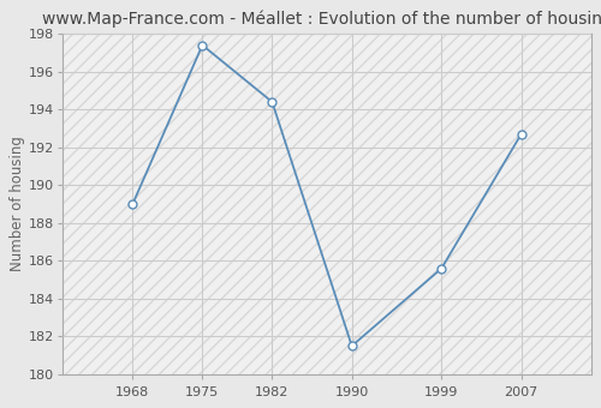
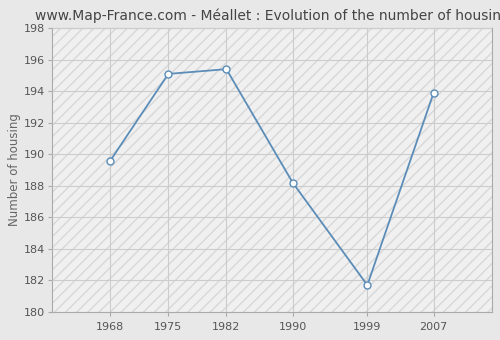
1968: 189.0 -> 189.6
1975: 197.4 -> 195.1
1982: 194.4 -> 195.4
1990: 181.5 -> 188.2
1999: 185.6 -> 181.7
2007: 192.7 -> 193.9
